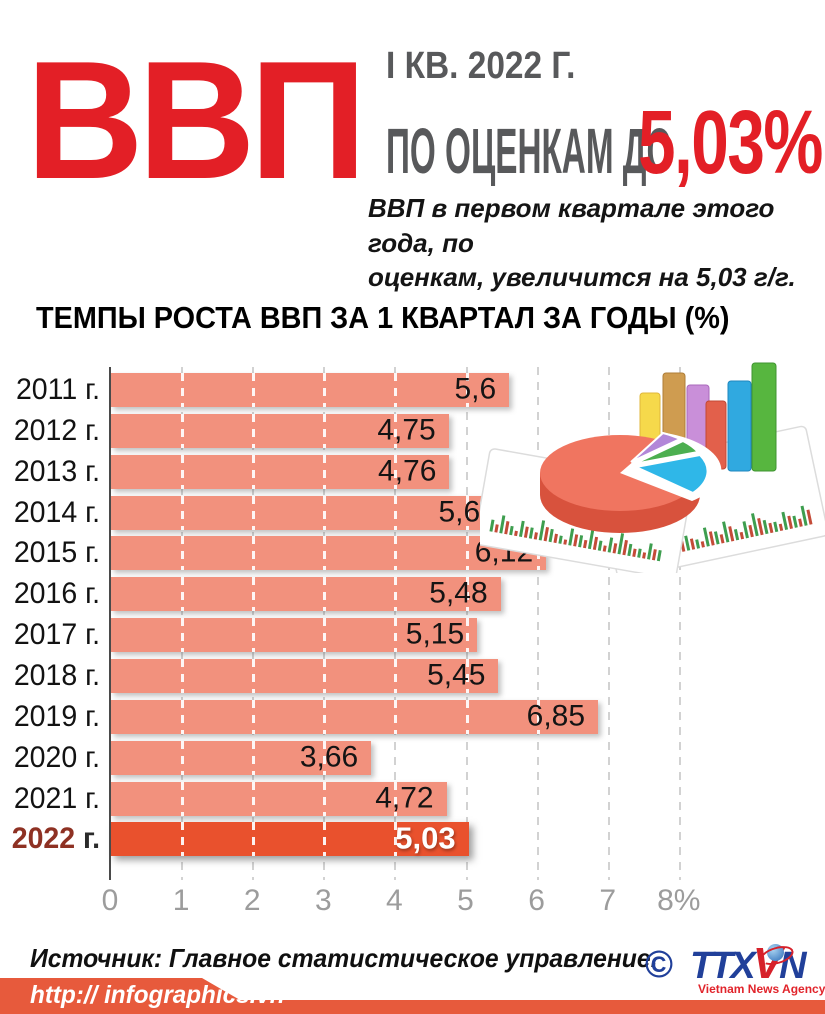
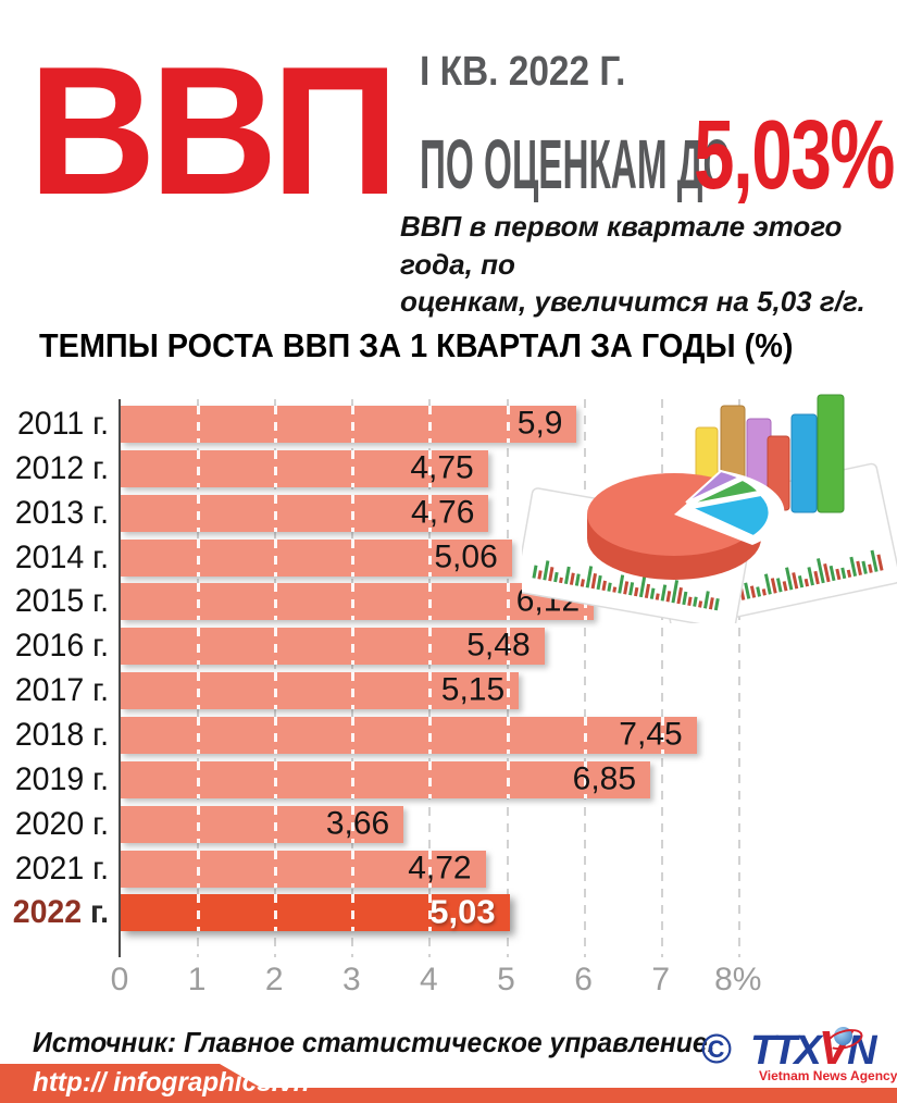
2011: 5,6 -> 5,9
2014: 5,61 -> 5,06
2018: 5,45 -> 7,45
